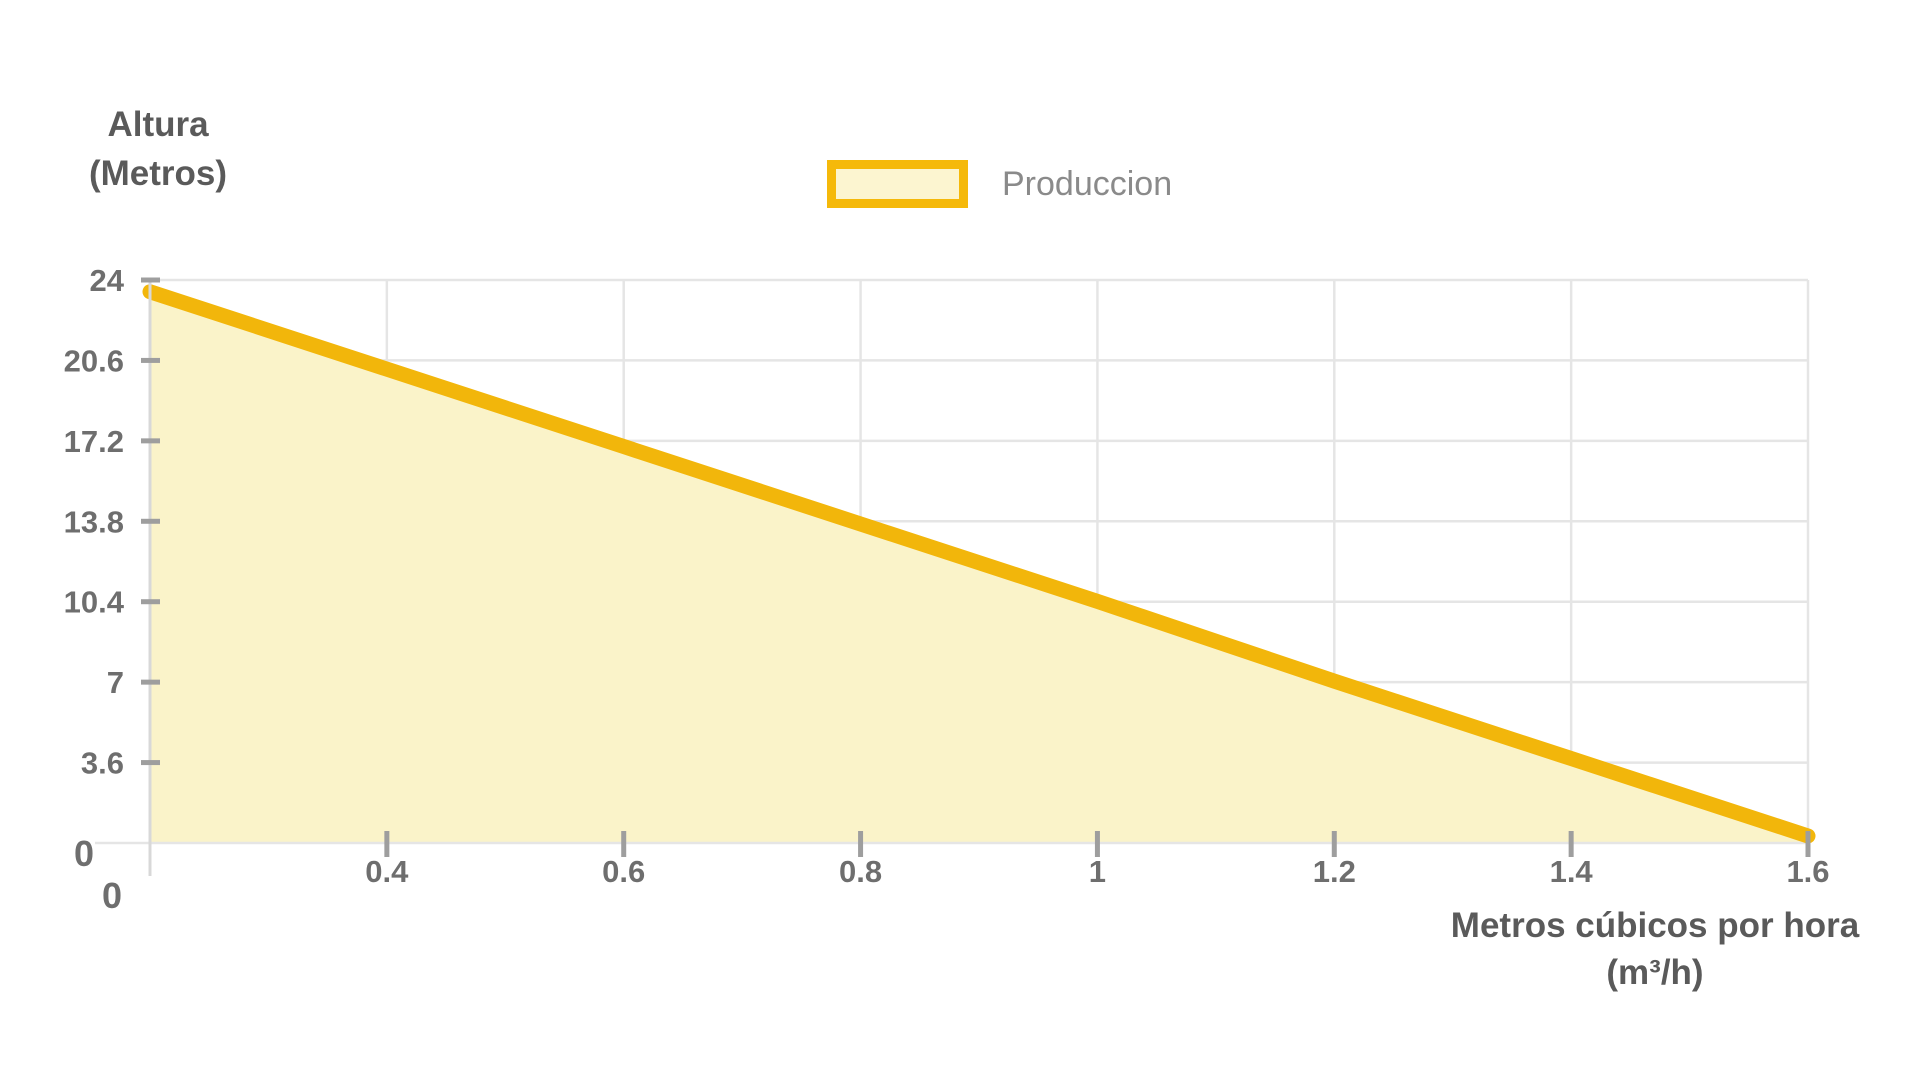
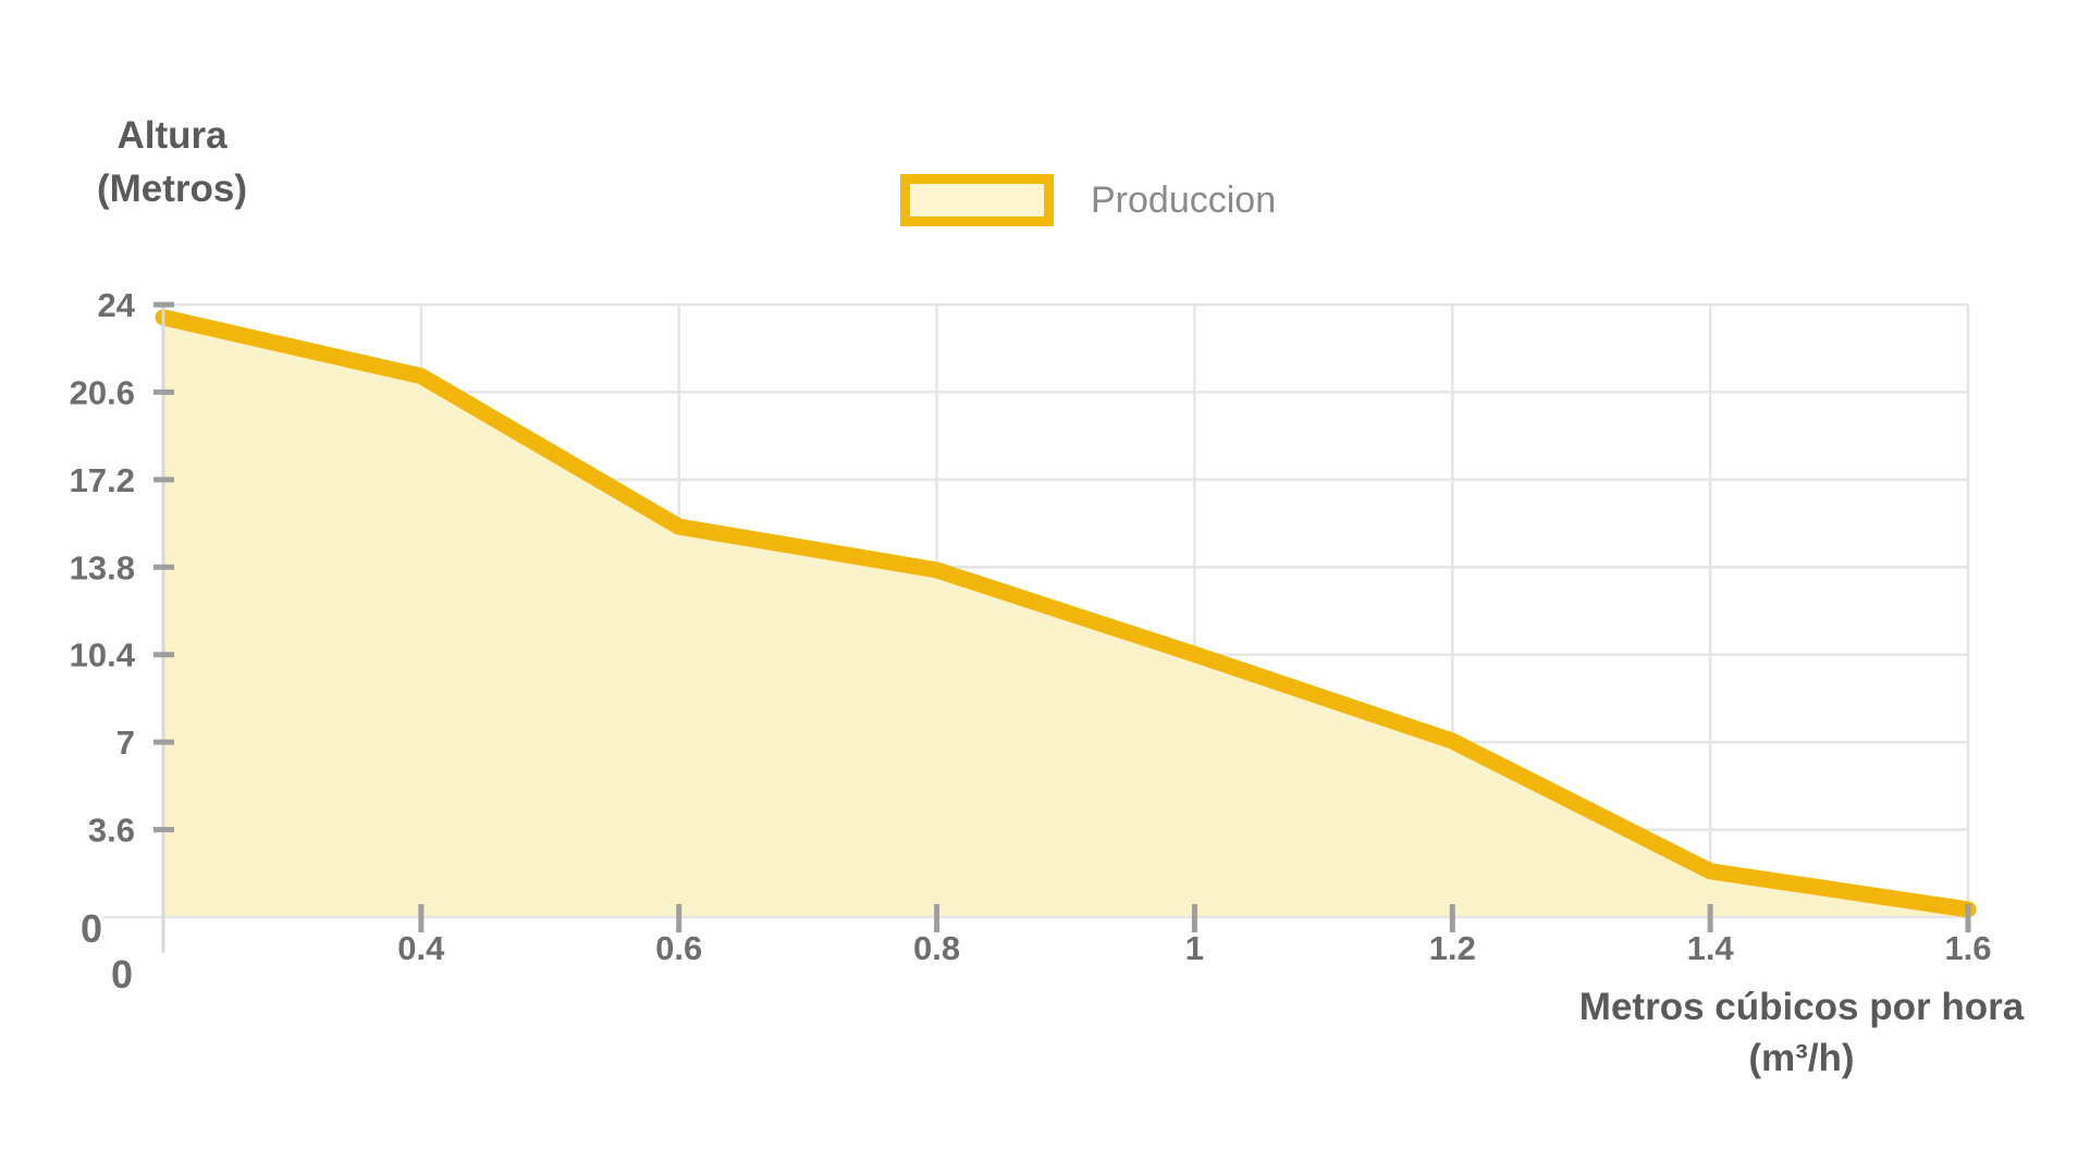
0.4: 20.2 -> 21.2
0.6: 16.9 -> 15.3
1.4: 3.6 -> 1.8
